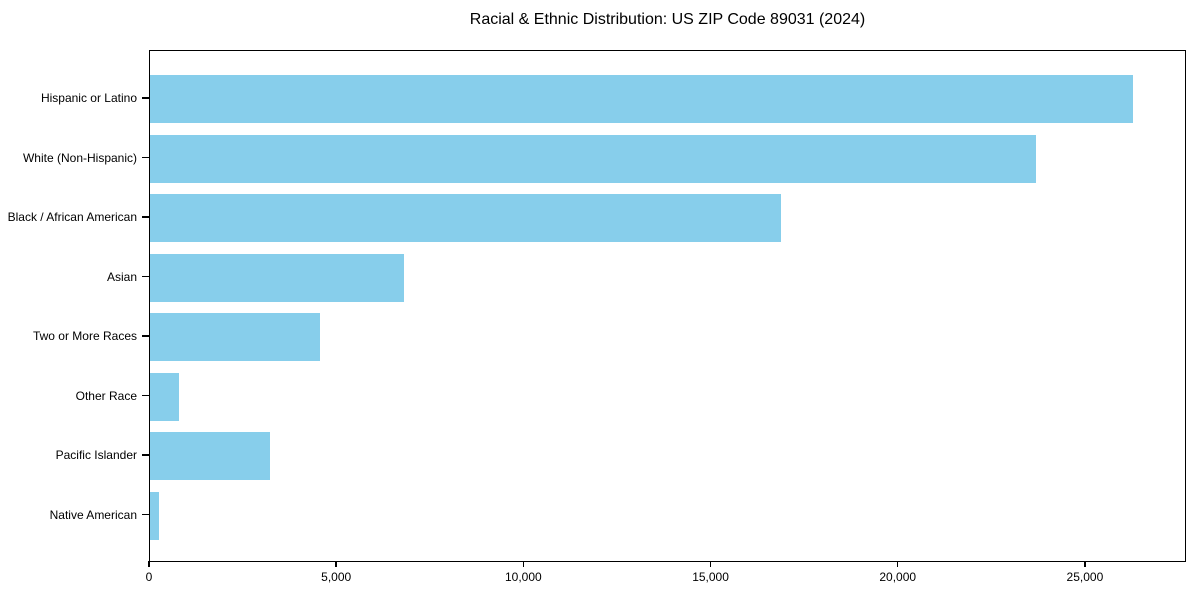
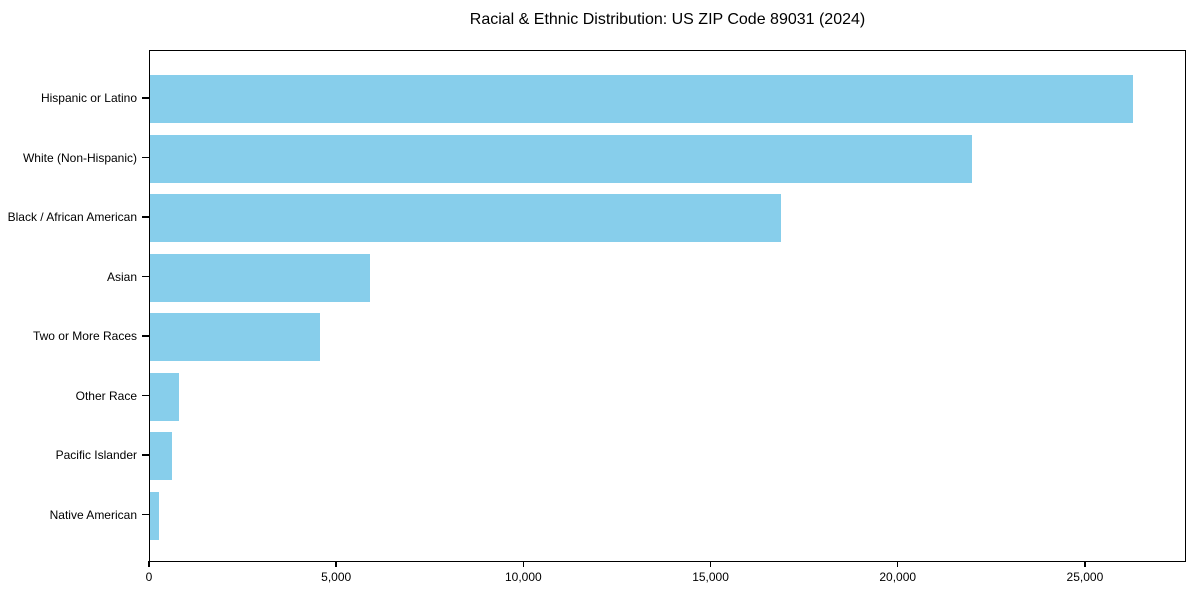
White (Non-Hispanic): 23700 -> 22000
Asian: 6800 -> 5900
Pacific Islander: 3200 -> 600
